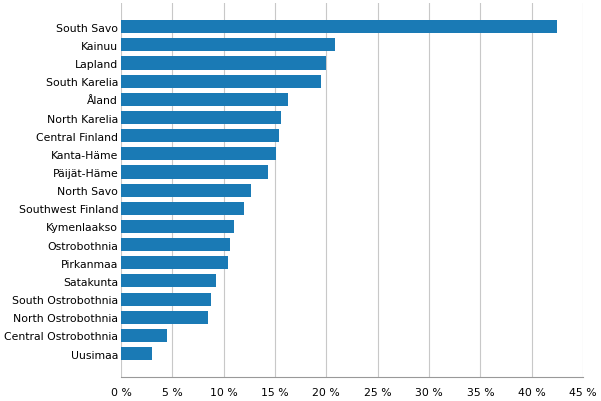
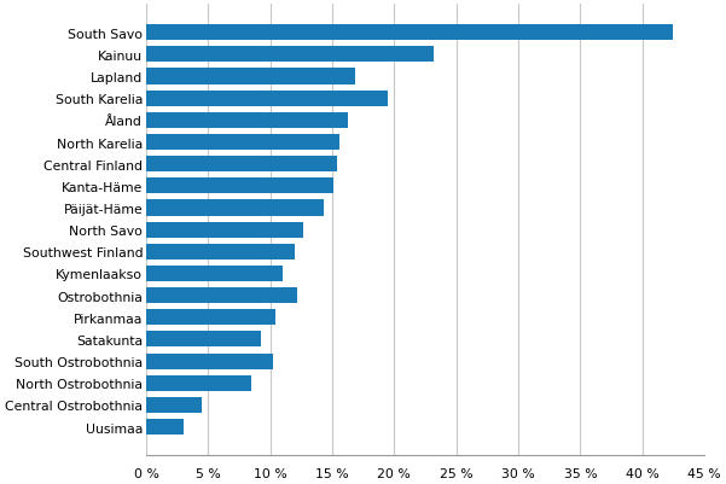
Kainuu: 20.8 % -> 23.2 %
Lapland: 20.0 % -> 16.9 %
Ostrobothnia: 10.6 % -> 12.2 %
South Ostrobothnia: 8.8 % -> 10.2 %
